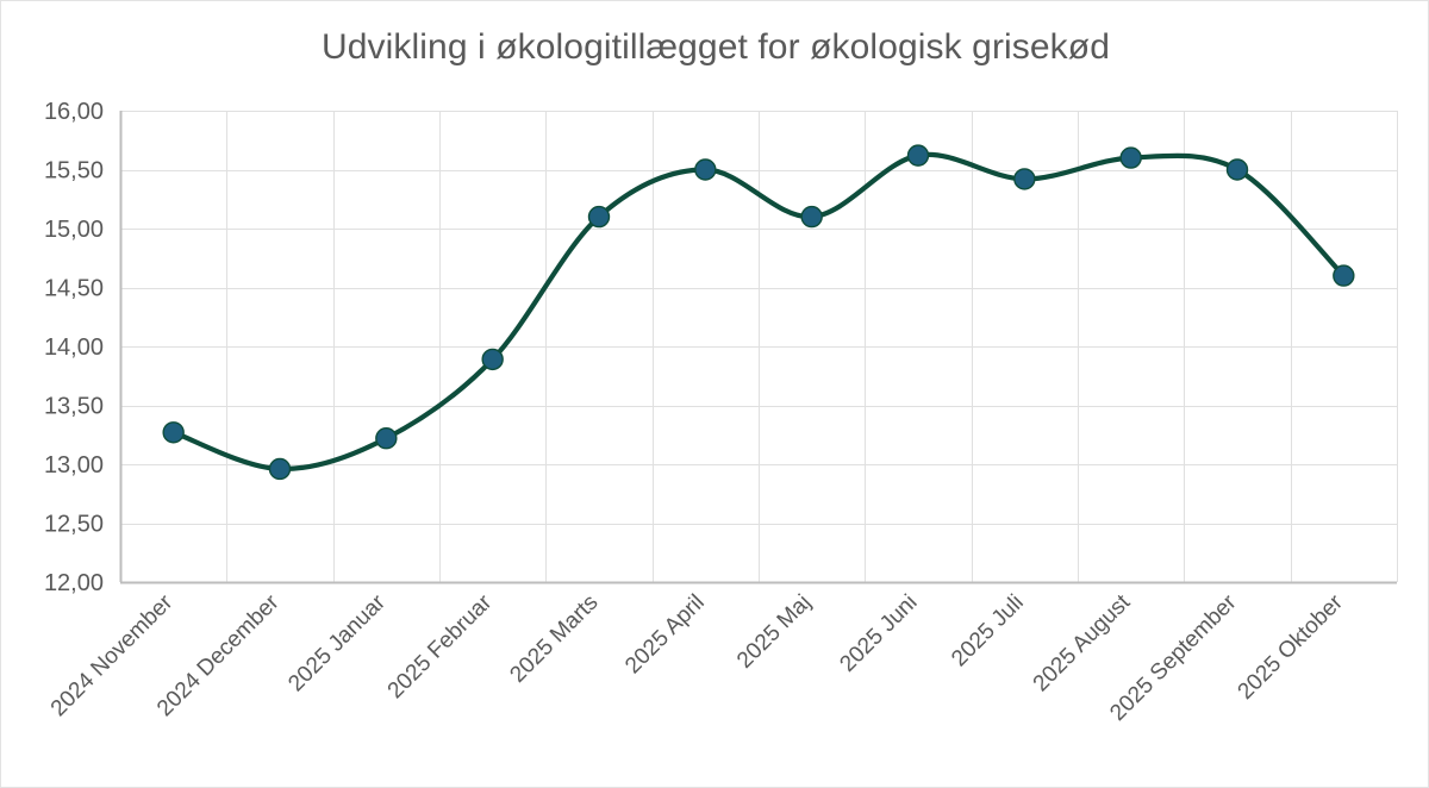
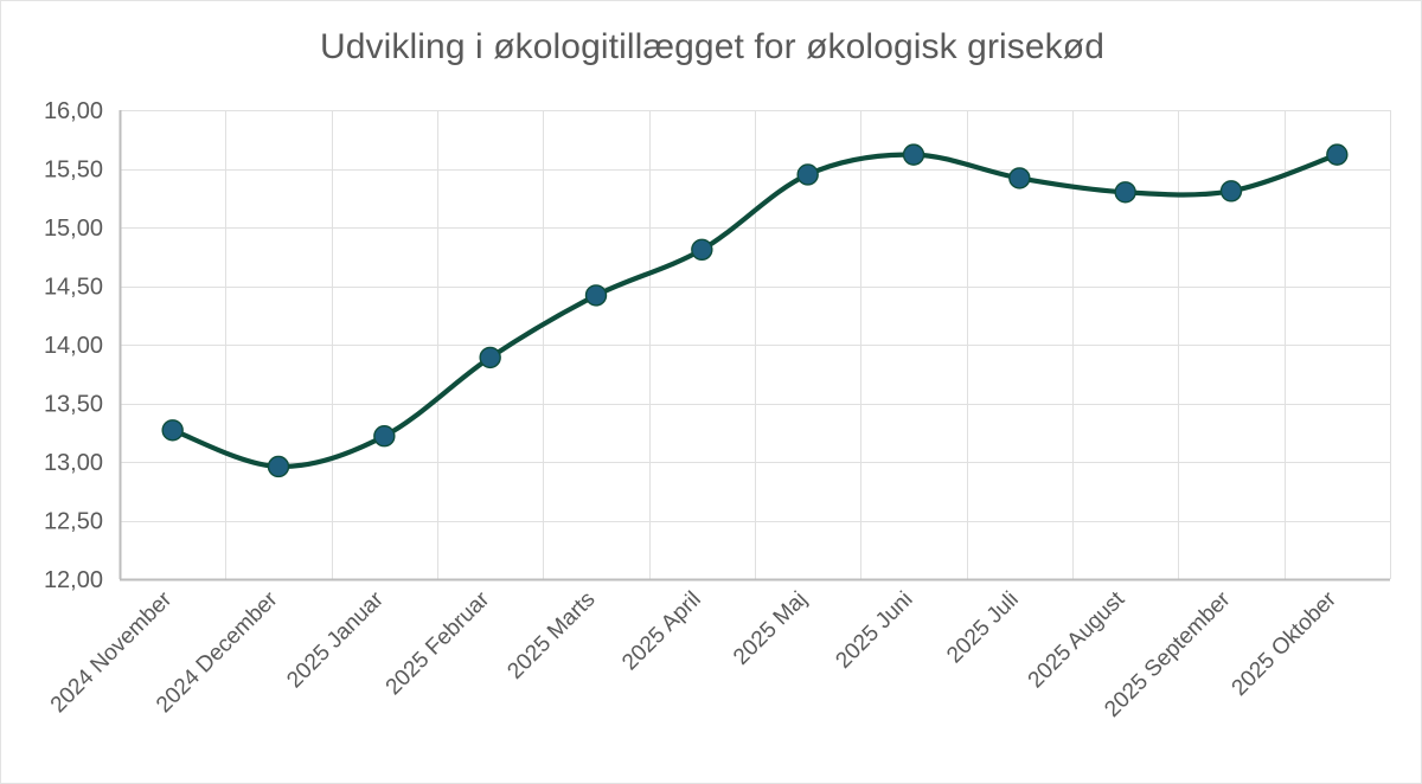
2025 Marts: 15,1 -> 14,4
2025 April: 15,5 -> 14,8
2025 Maj: 15,1 -> 15,4
2025 August: 15,6 -> 15,3
2025 September: 15,5 -> 15,3
2025 Oktober: 14,6 -> 15,6
